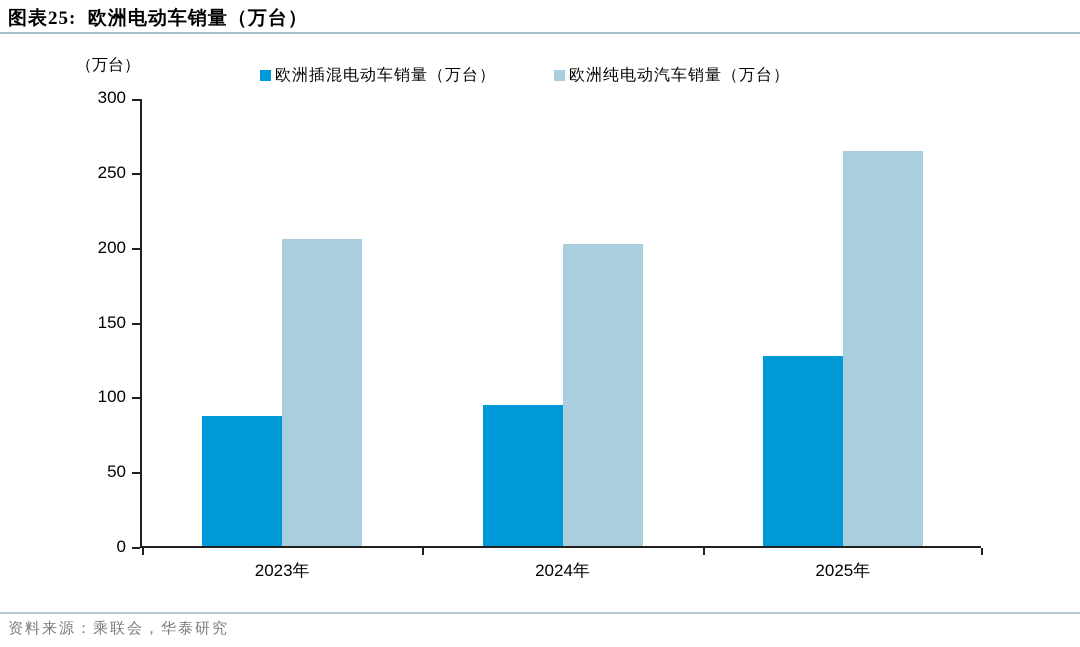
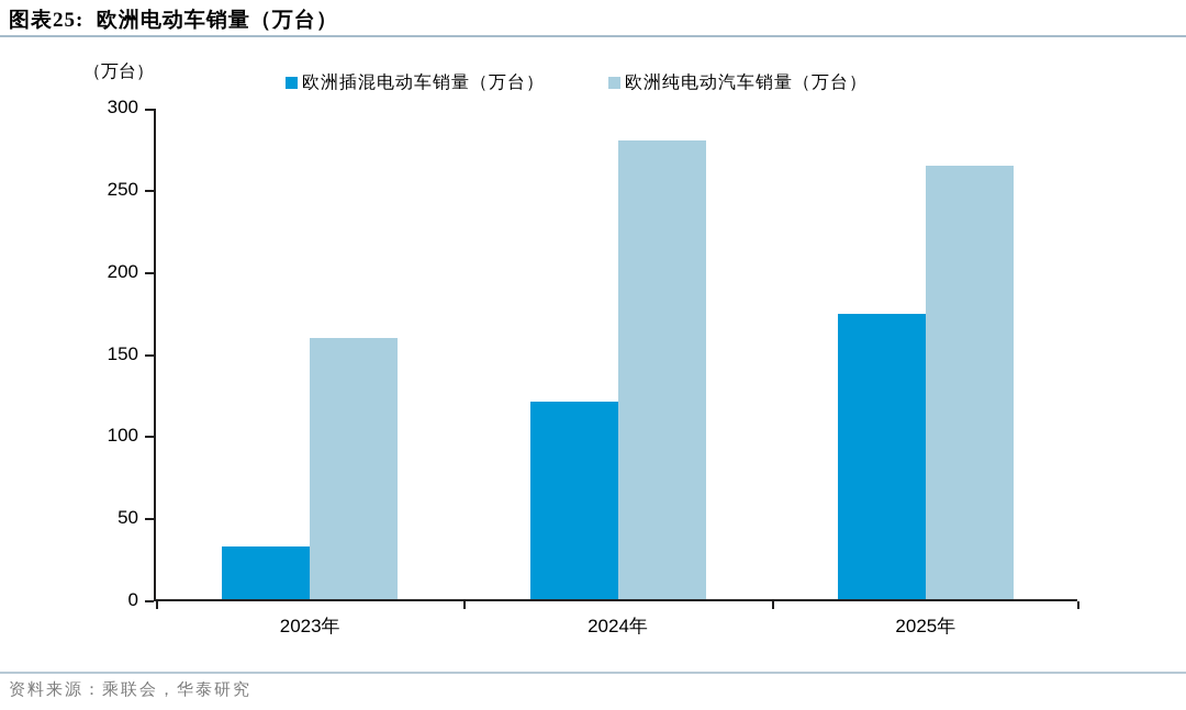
欧洲插混电动车销量（万台）/2023年: 87 -> 32
欧洲纯电动汽车销量（万台）/2023年: 205 -> 159
欧洲插混电动车销量（万台）/2024年: 94 -> 120
欧洲纯电动汽车销量（万台）/2024年: 202 -> 279
欧洲插混电动车销量（万台）/2025年: 127 -> 174
